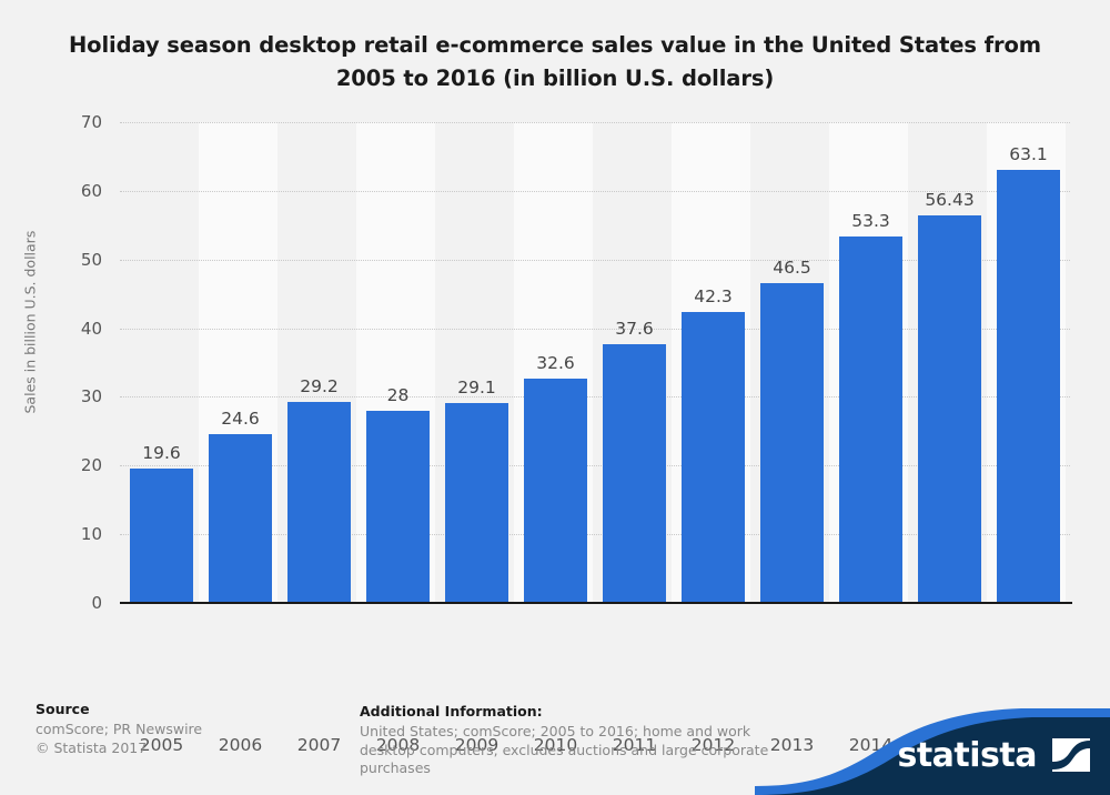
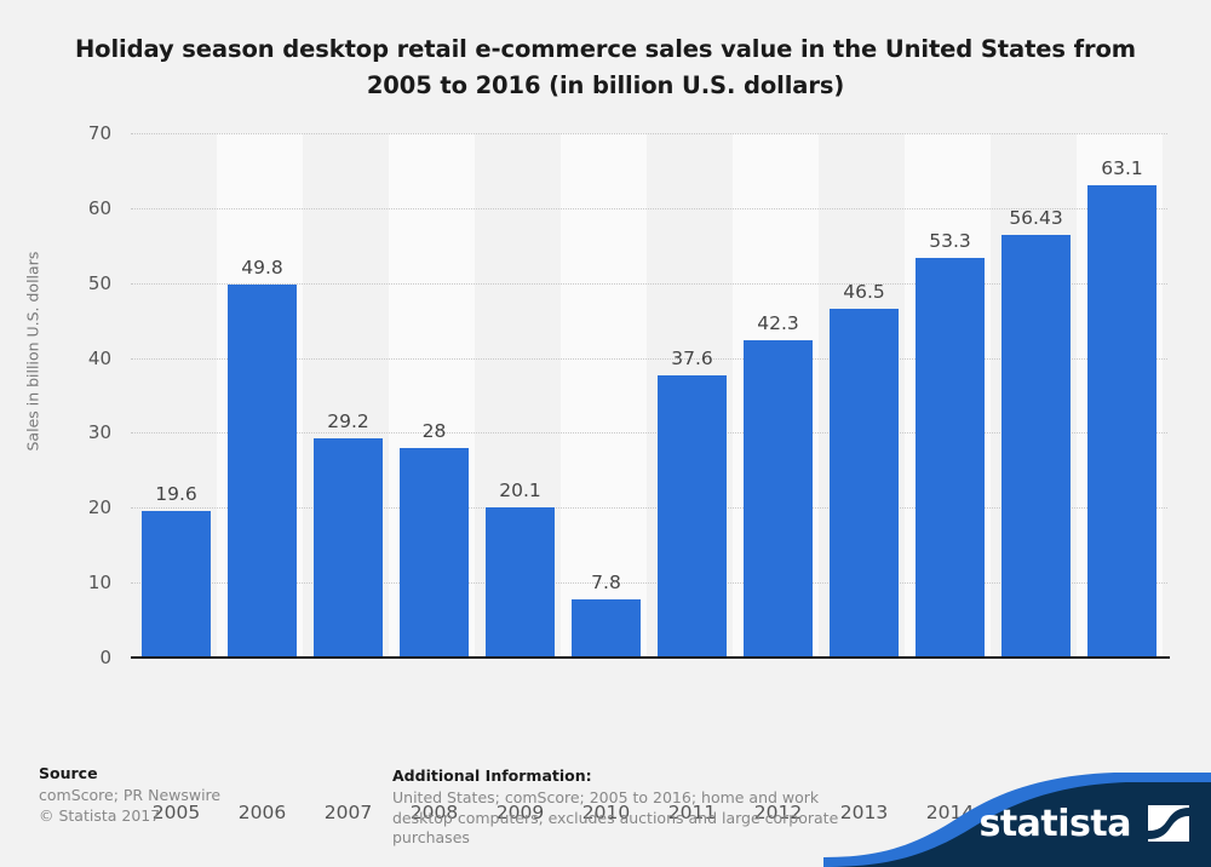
2006: 24.6 -> 49.8
2009: 29.1 -> 20.1
2010: 32.6 -> 7.8
